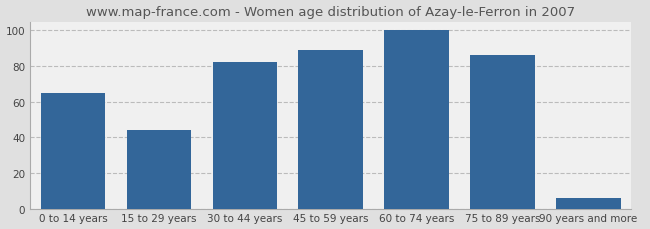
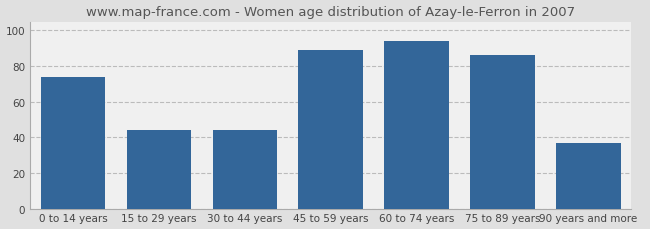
0 to 14 years: 65 -> 74
30 to 44 years: 82 -> 44
60 to 74 years: 100 -> 94
90 years and more: 6 -> 37
